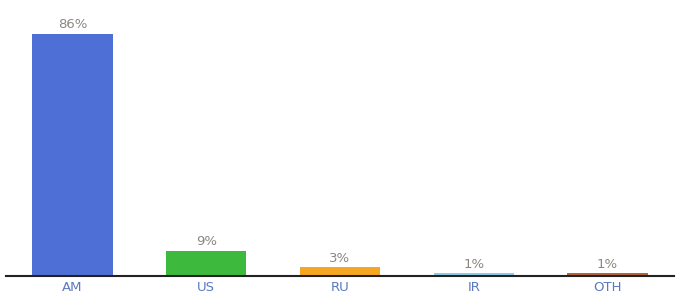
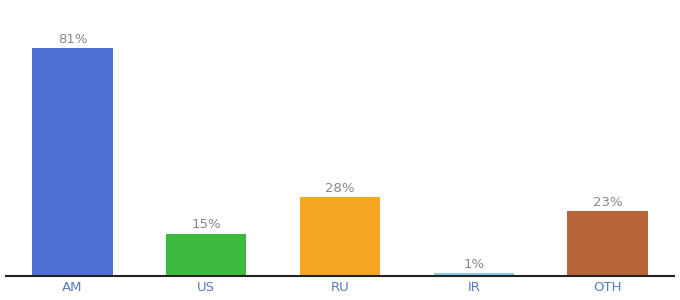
AM: 86% -> 81%
US: 9% -> 15%
RU: 3% -> 28%
OTH: 1% -> 23%
